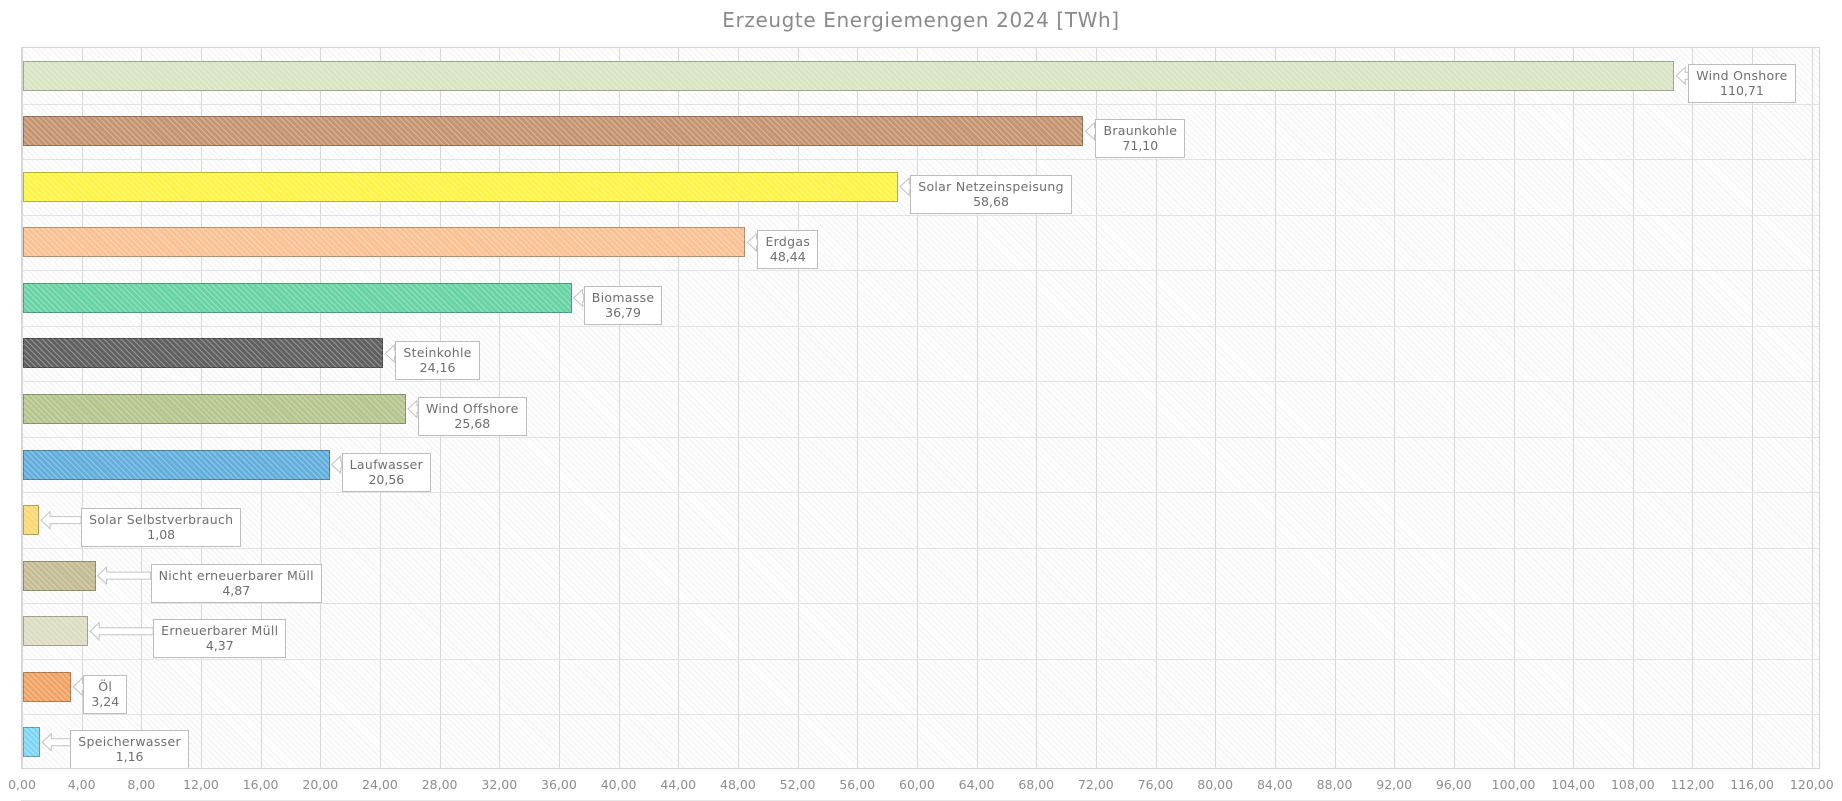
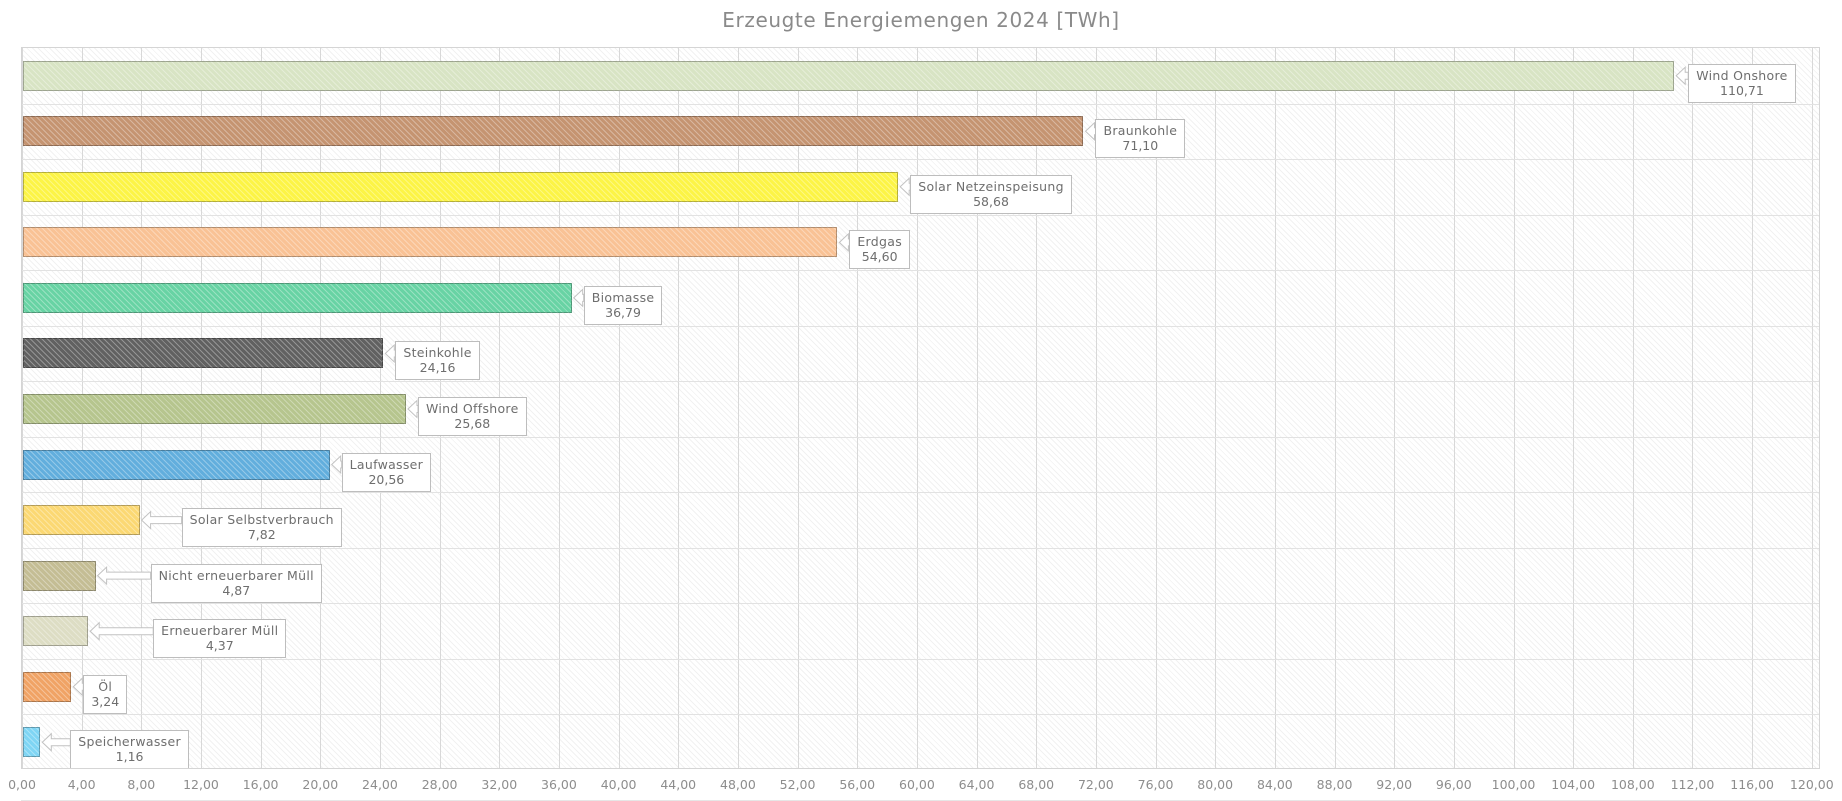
Erdgas: 48,44 -> 54,60
Solar Selbstverbrauch: 1,08 -> 7,82
